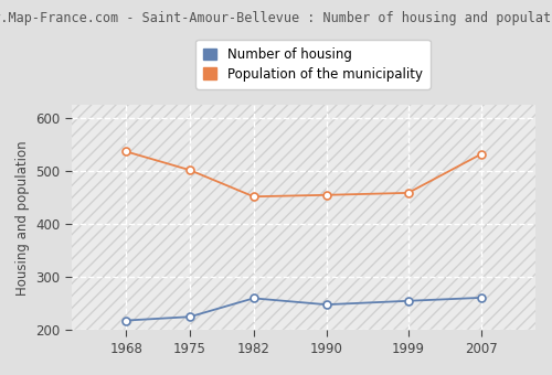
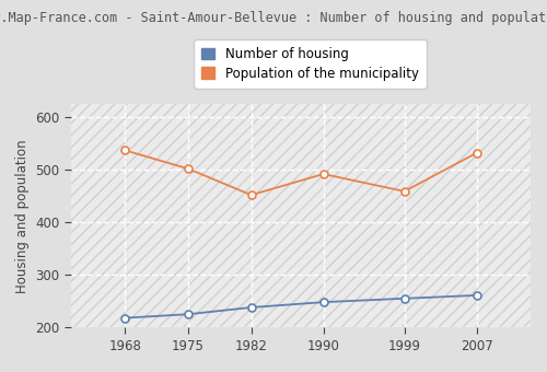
Number of housing/1982: 260 -> 238
Population of the municipality/1990: 455 -> 492
